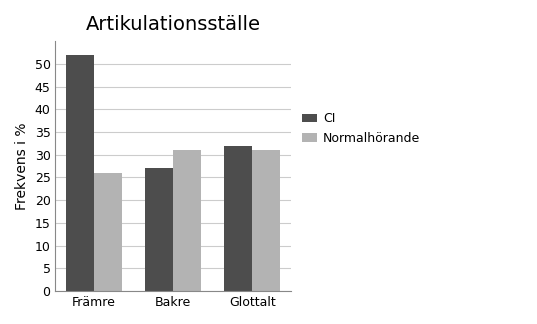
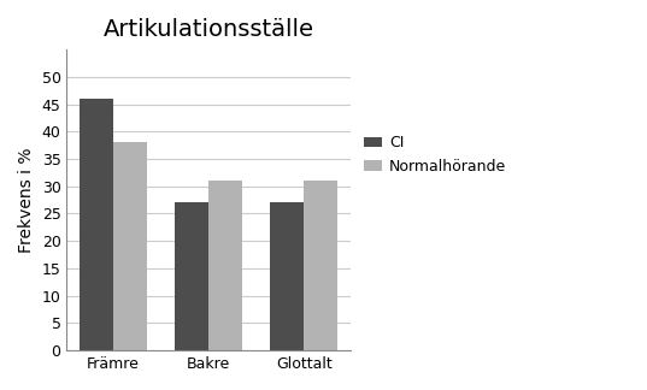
CI/Främre: 52 -> 46
Normalhörande/Främre: 26 -> 38
CI/Glottalt: 32 -> 27
